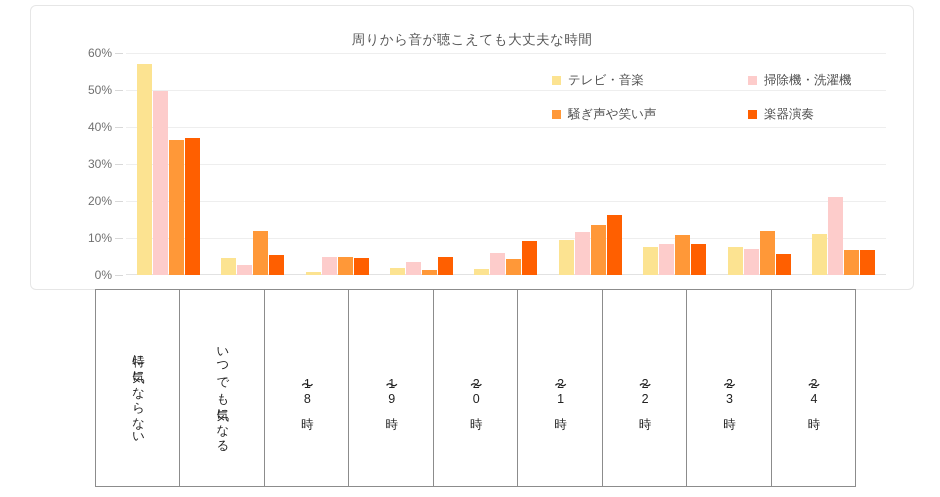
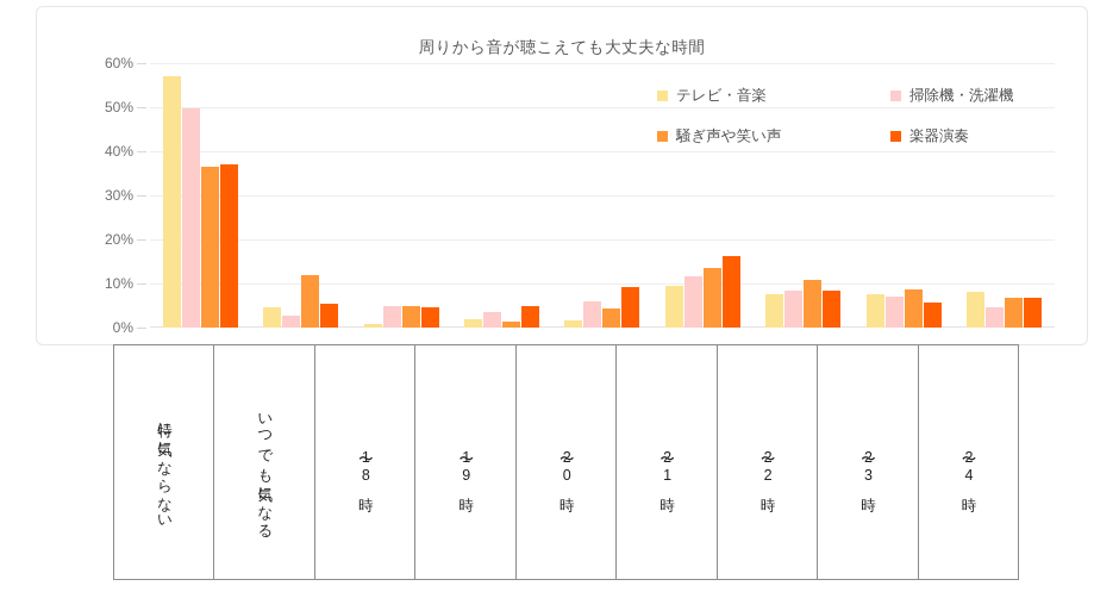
騒ぎ声や笑い声/〜23時: 12% -> 9%
テレビ・音楽/〜24時: 11% -> 8%
掃除機・洗濯機/〜24時: 21% -> 5%
